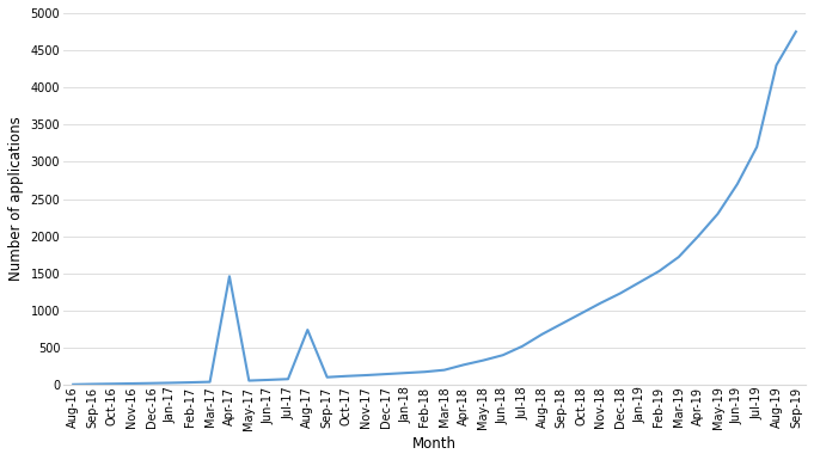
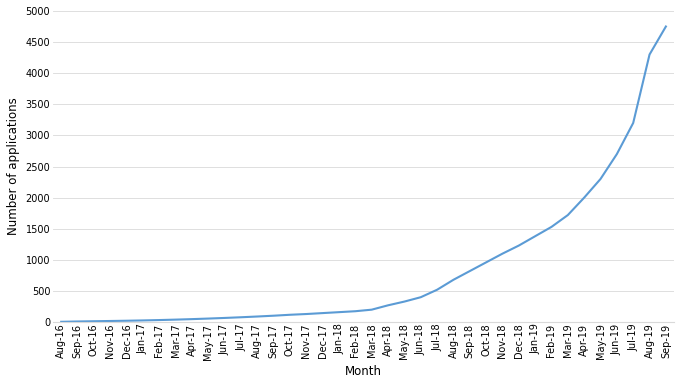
Apr-17: 1460 -> 50
Aug-17: 740 -> 90
